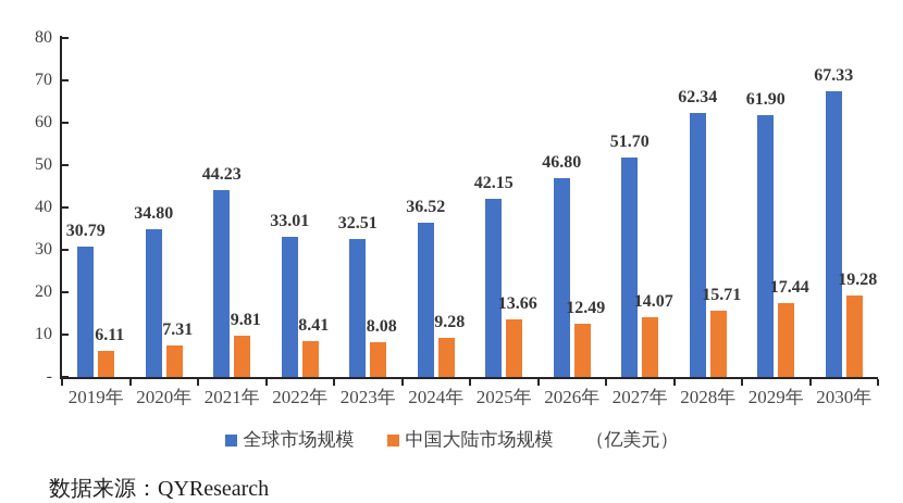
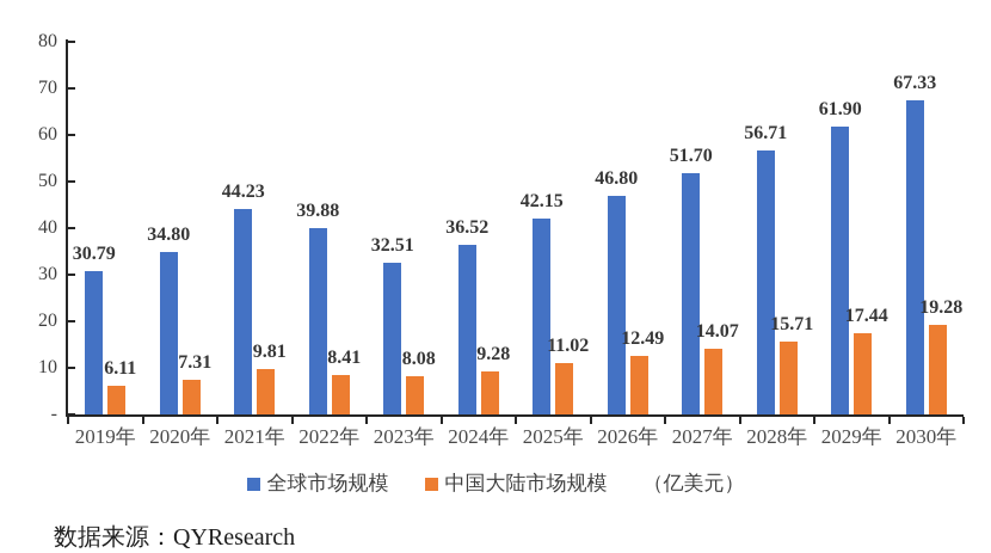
全球市场规模/2022年: 33.01 -> 39.88
中国大陆市场规模/2025年: 13.66 -> 11.02
全球市场规模/2028年: 62.34 -> 56.71
